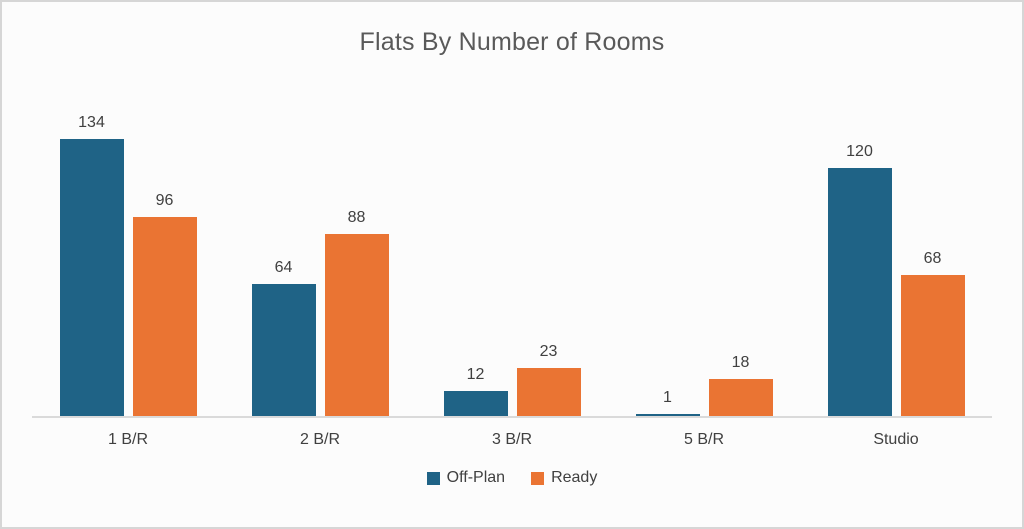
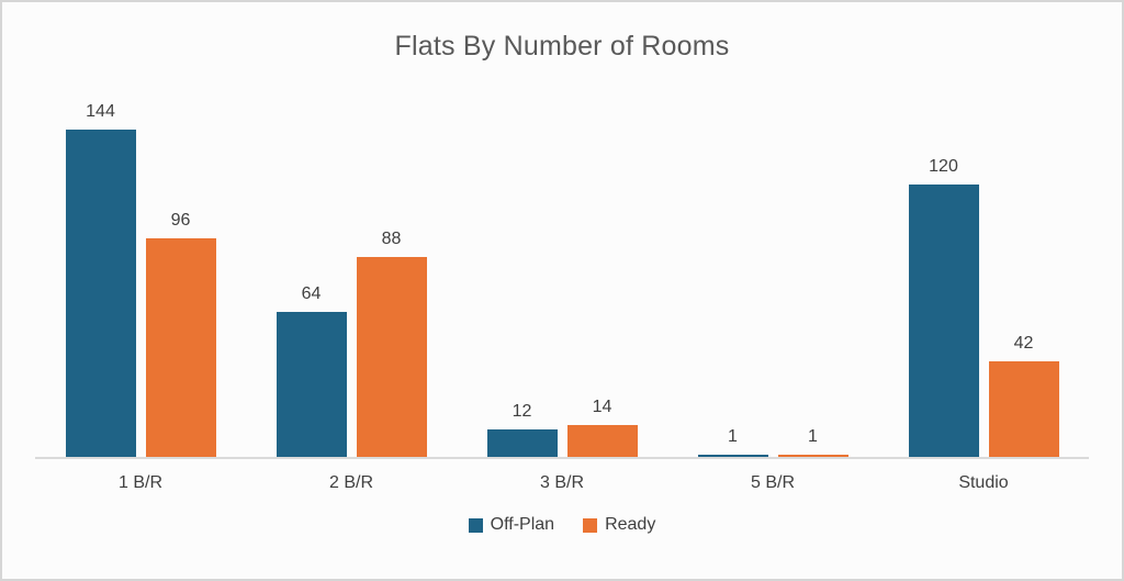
Off-Plan/1 B/R: 134 -> 144
Ready/3 B/R: 23 -> 14
Ready/5 B/R: 18 -> 1
Ready/Studio: 68 -> 42
